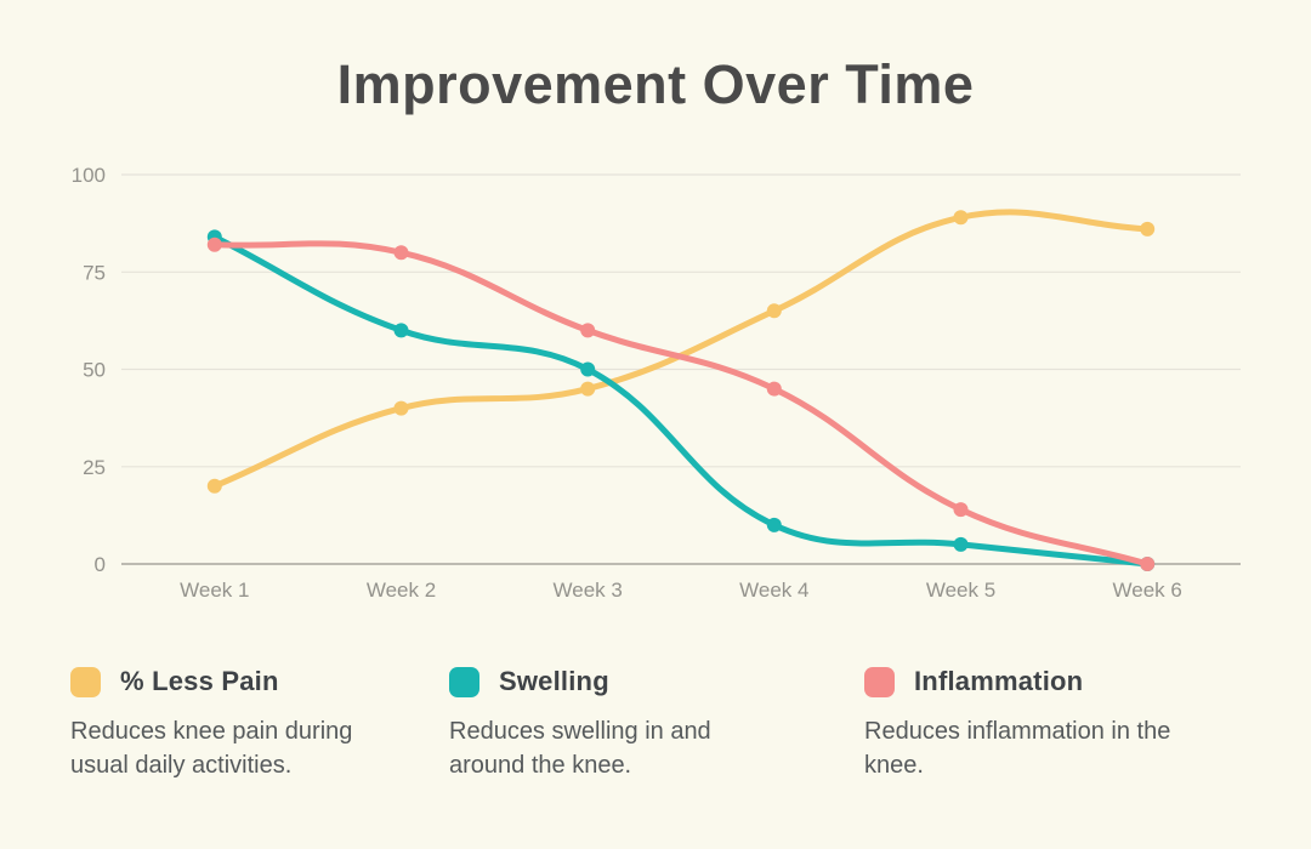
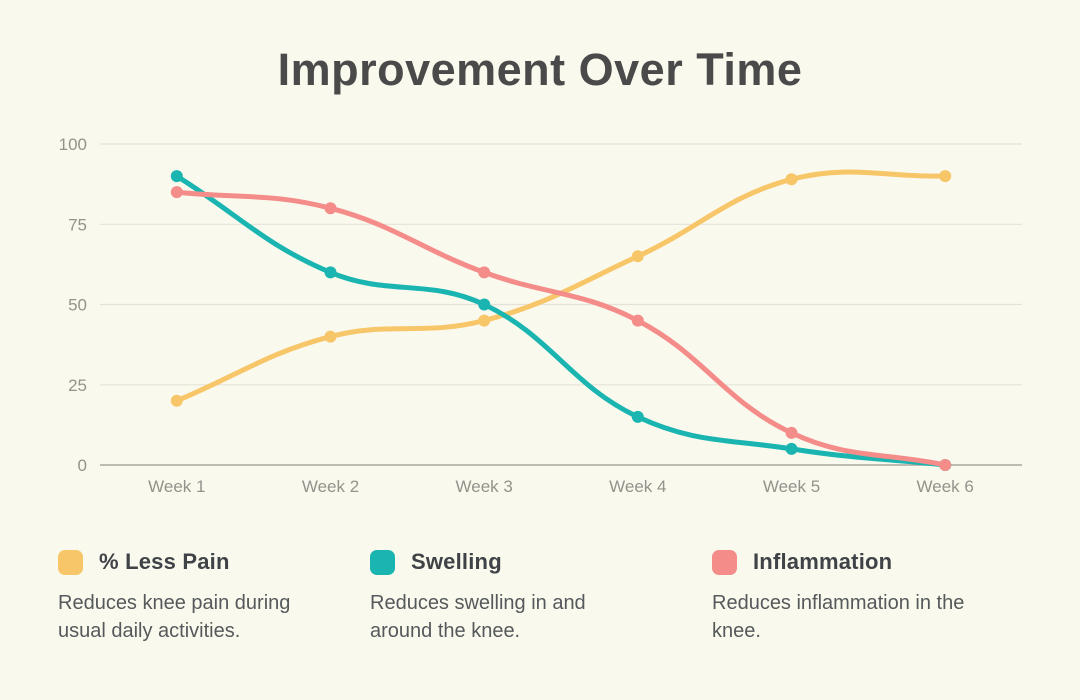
Swelling/Week 1: 84 -> 90
Inflammation/Week 1: 82 -> 85
Swelling/Week 4: 10 -> 15
Inflammation/Week 5: 14 -> 10
% Less Pain/Week 6: 86 -> 90
